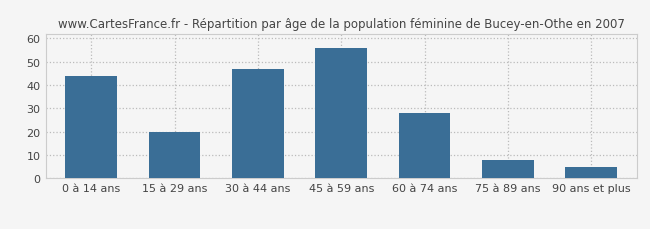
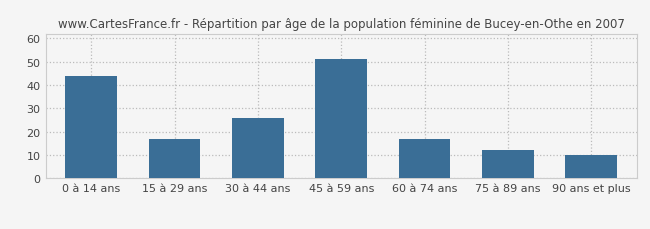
15 à 29 ans: 20 -> 17
30 à 44 ans: 47 -> 26
45 à 59 ans: 56 -> 51
60 à 74 ans: 28 -> 17
75 à 89 ans: 8 -> 12
90 ans et plus: 5 -> 10
